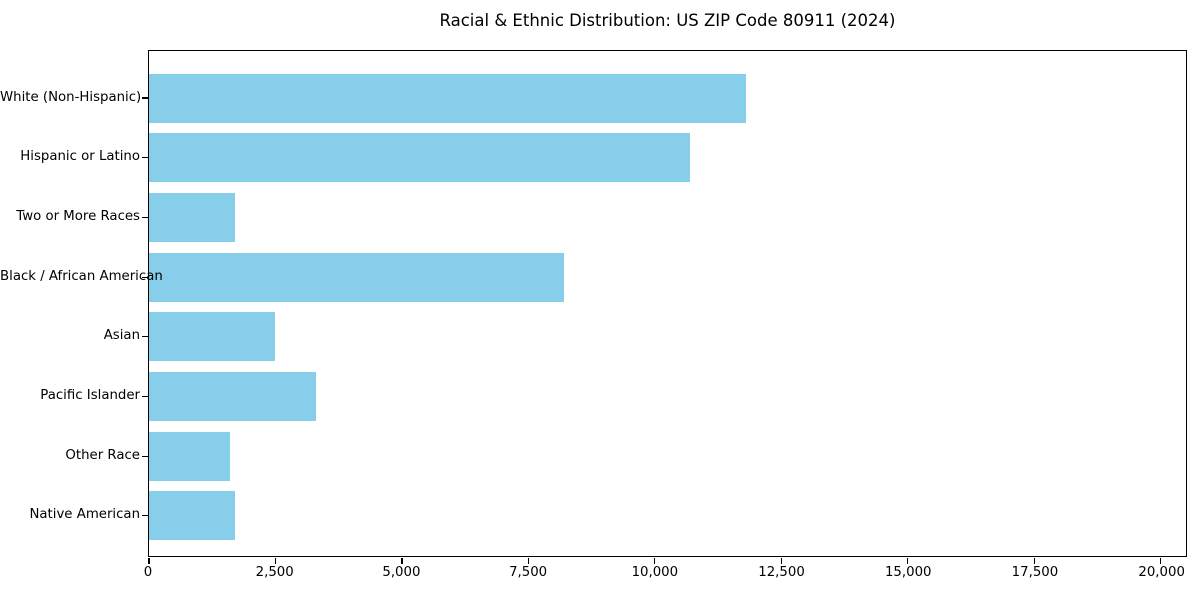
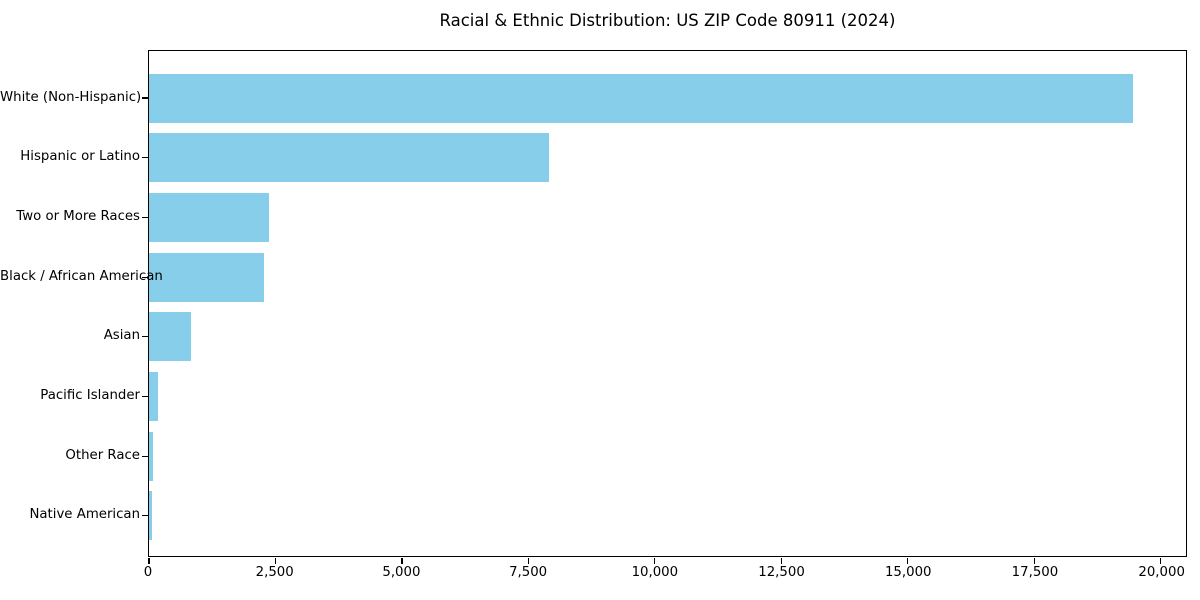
White (Non-Hispanic): 11800 -> 19500
Hispanic or Latino: 10700 -> 7900
Two or More Races: 1700 -> 2400
Black / African American: 8200 -> 2300
Asian: 2500 -> 800
Pacific Islander: 3300 -> 200
Other Race: 1600 -> 100
Native American: 1700 -> 100
